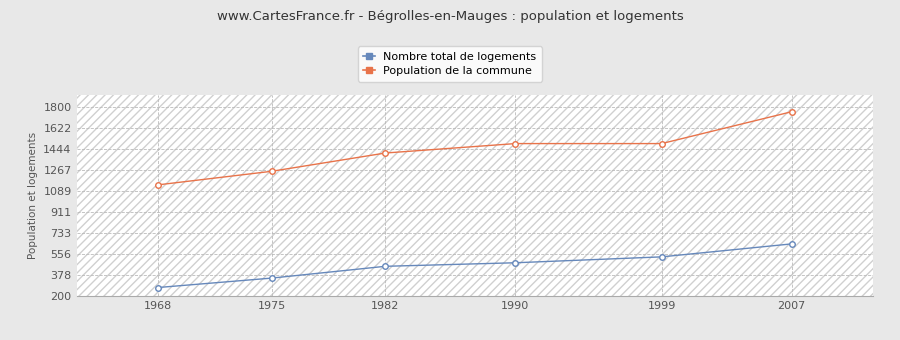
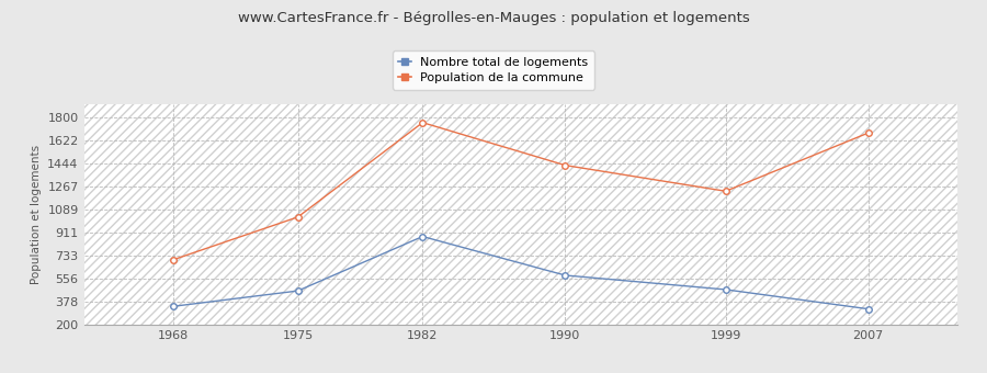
Nombre total de logements/1968: 270 -> 340
Population de la commune/1968: 1140 -> 700
Nombre total de logements/1975: 350 -> 460
Population de la commune/1975: 1260 -> 1030
Nombre total de logements/1982: 450 -> 880
Population de la commune/1982: 1410 -> 1760
Nombre total de logements/1990: 480 -> 580
Population de la commune/1990: 1490 -> 1430
Nombre total de logements/1999: 530 -> 470
Population de la commune/1999: 1490 -> 1230
Nombre total de logements/2007: 640 -> 320
Population de la commune/2007: 1760 -> 1680
